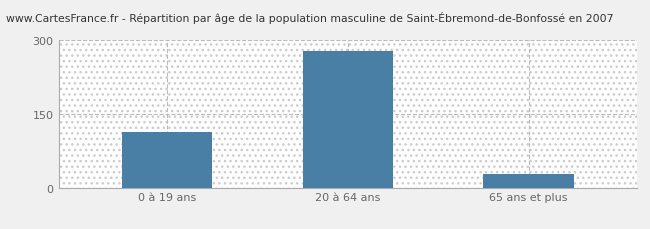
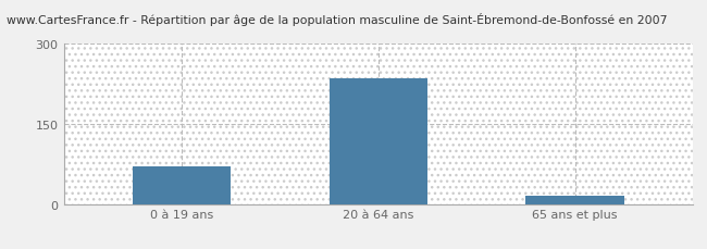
0 à 19 ans: 113 -> 70
20 à 64 ans: 278 -> 235
65 ans et plus: 28 -> 15
